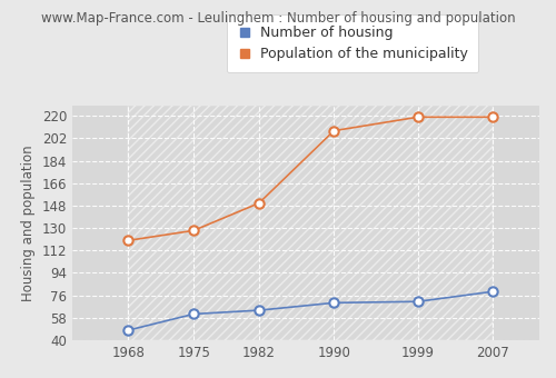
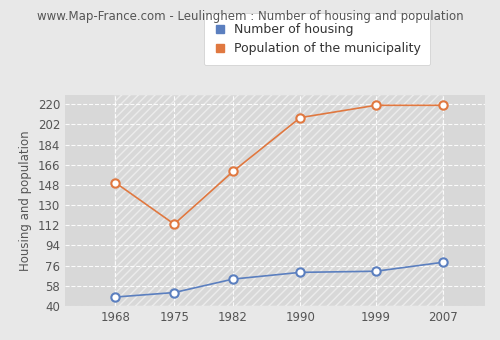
Population of the municipality/1968: 120 -> 150
Number of housing/1975: 61 -> 52
Population of the municipality/1975: 128 -> 113
Population of the municipality/1982: 150 -> 160
